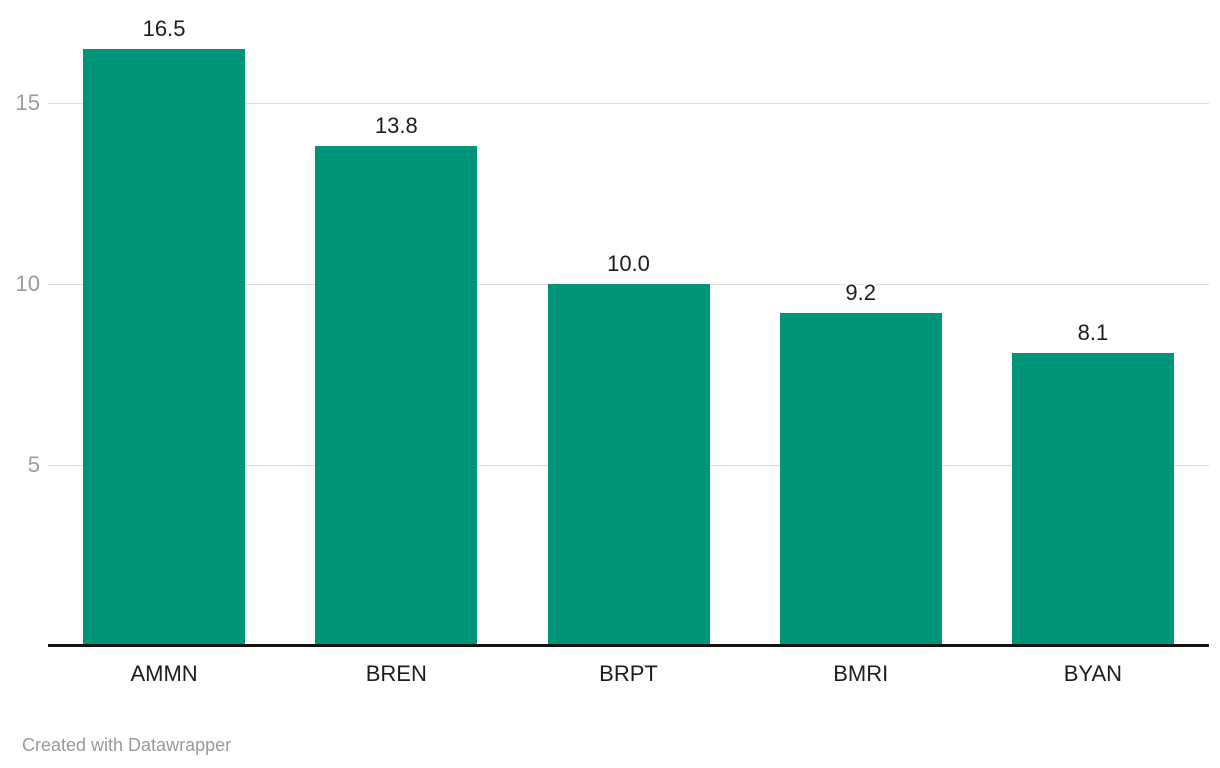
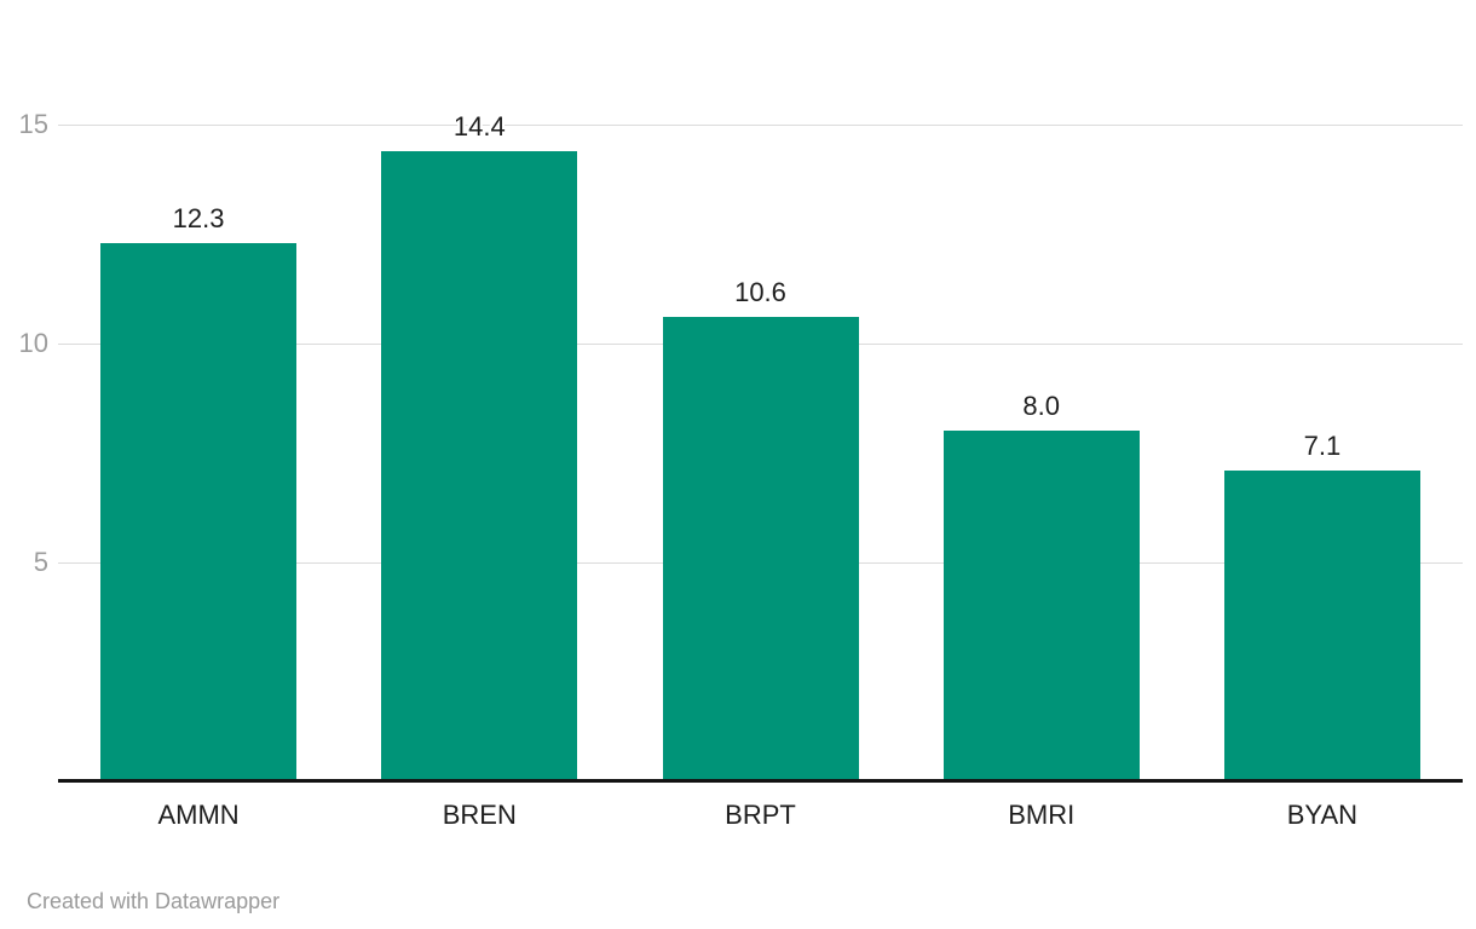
AMMN: 16.5 -> 12.3
BREN: 13.8 -> 14.4
BRPT: 10.0 -> 10.6
BMRI: 9.2 -> 8.0
BYAN: 8.1 -> 7.1
